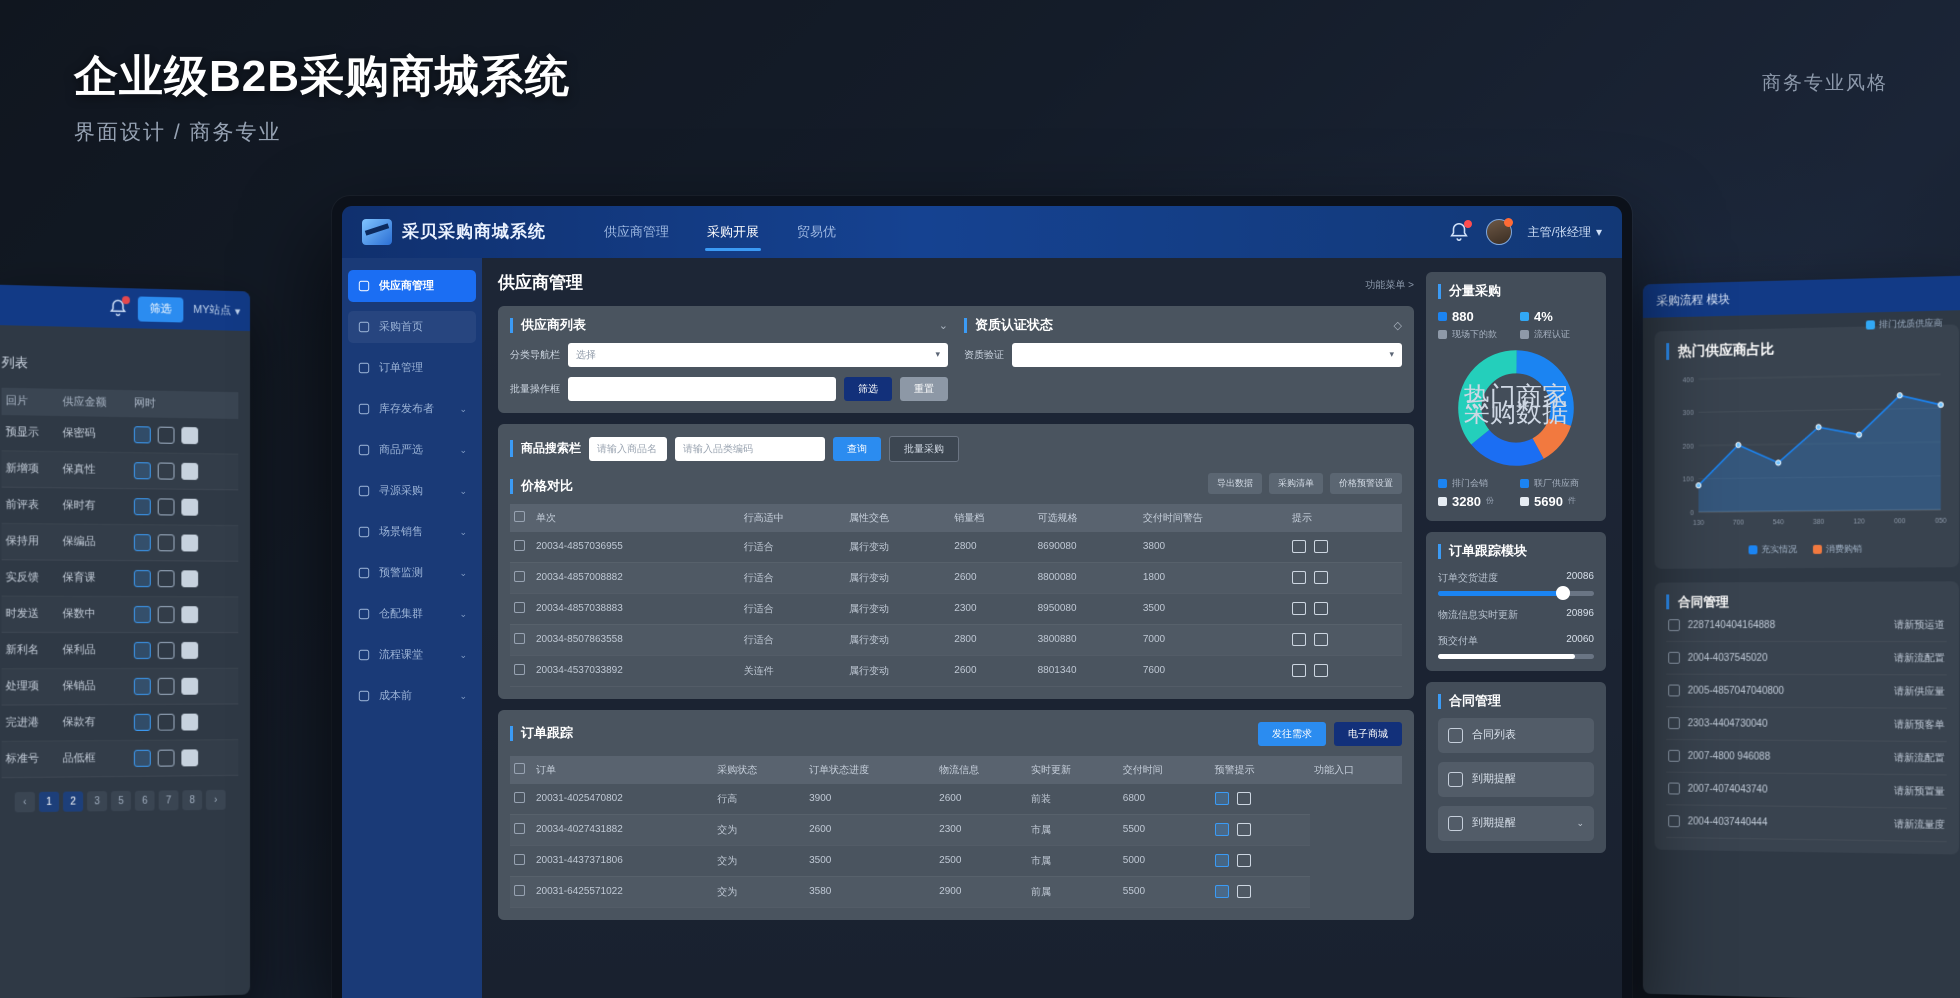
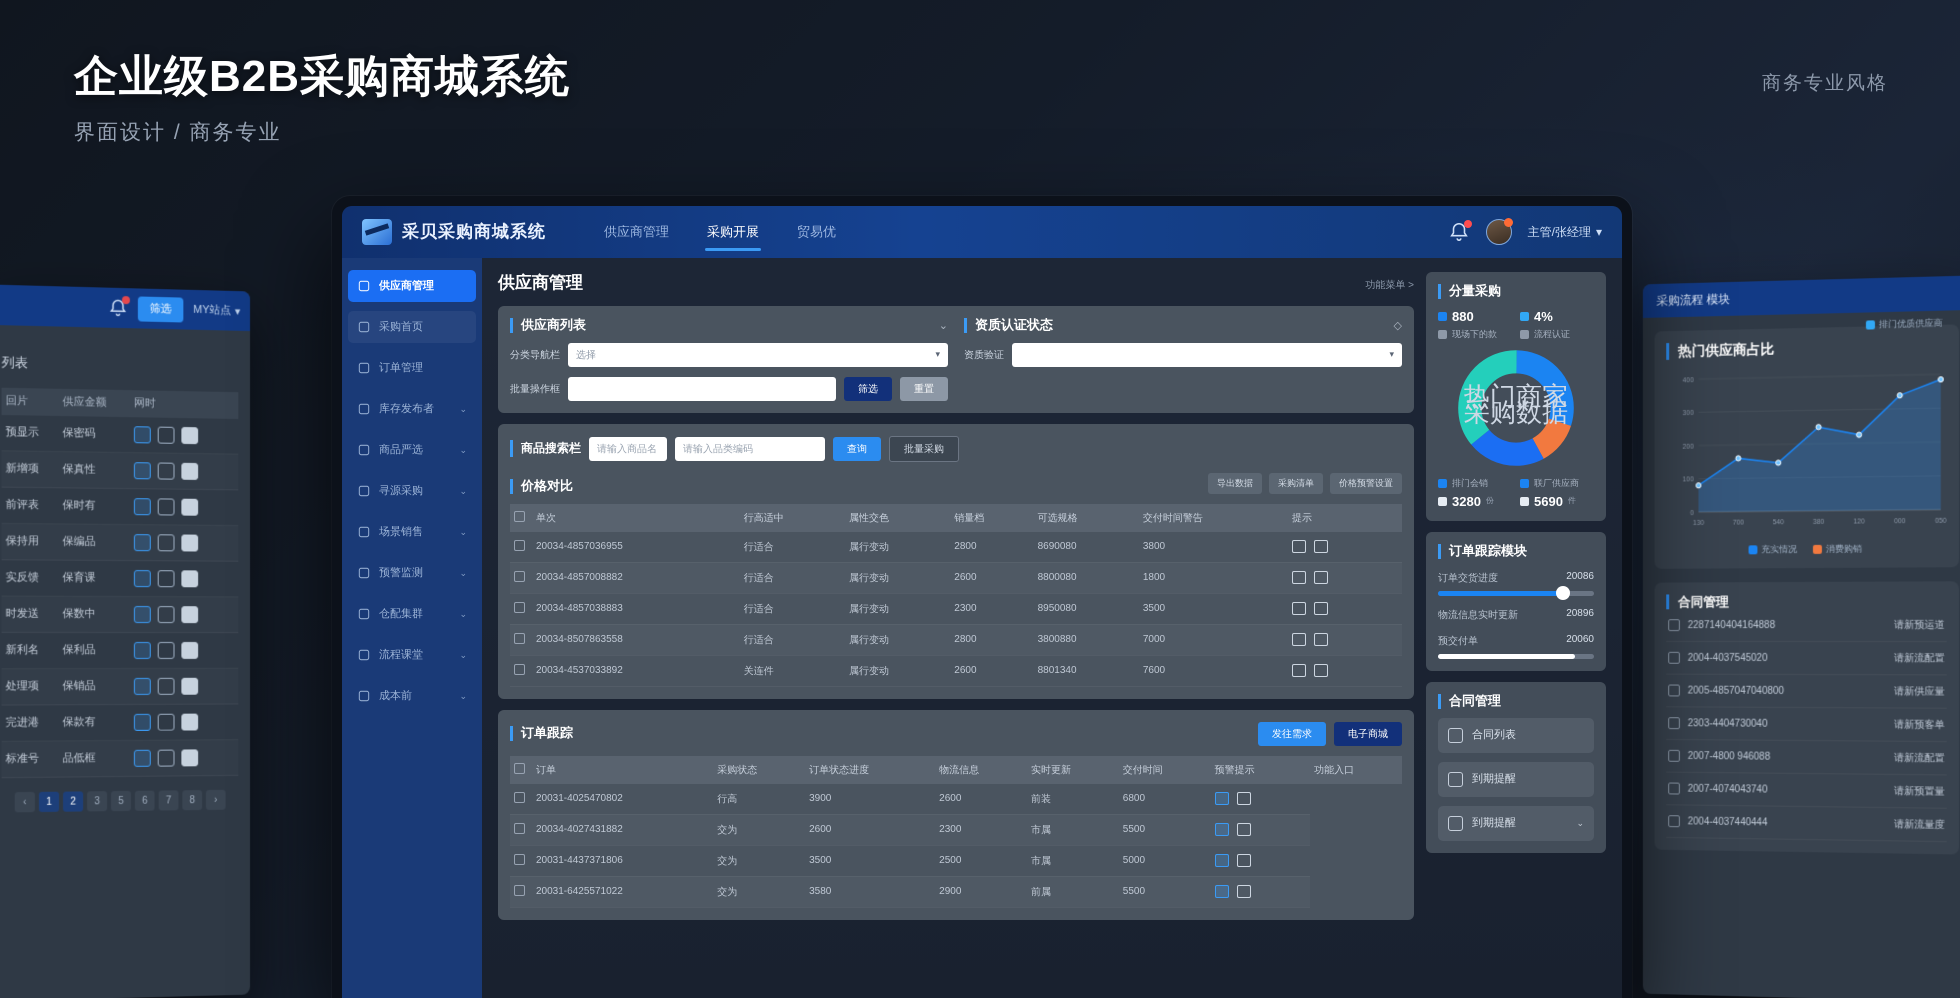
700: 200 -> 160
050: 310 -> 380
